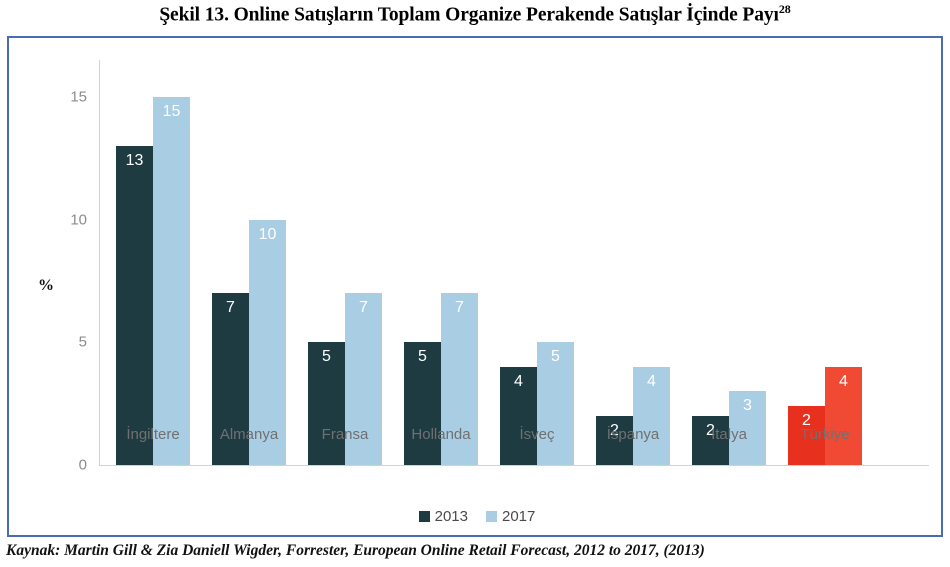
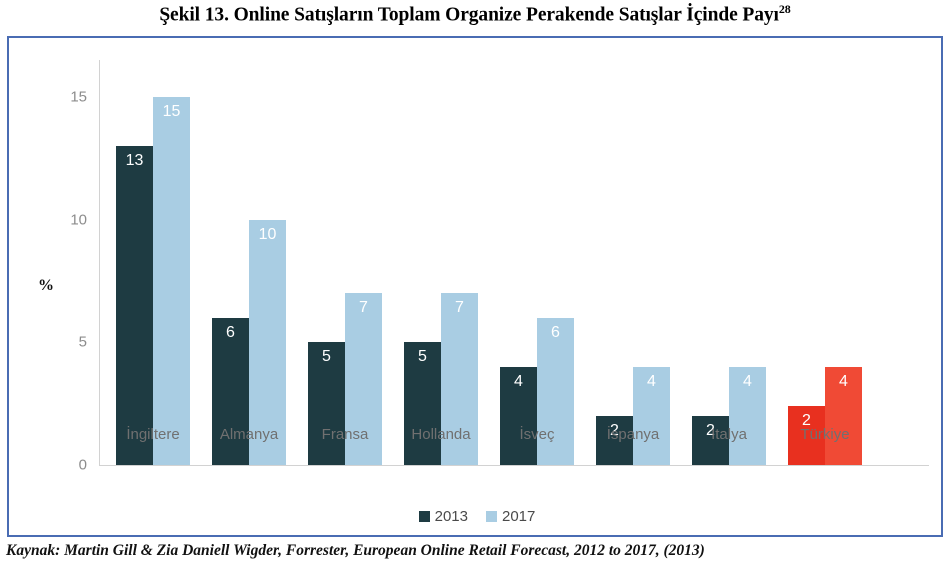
2013/Almanya: 7 -> 6
2017/İsveç: 5 -> 6
2017/Italya: 3 -> 4
